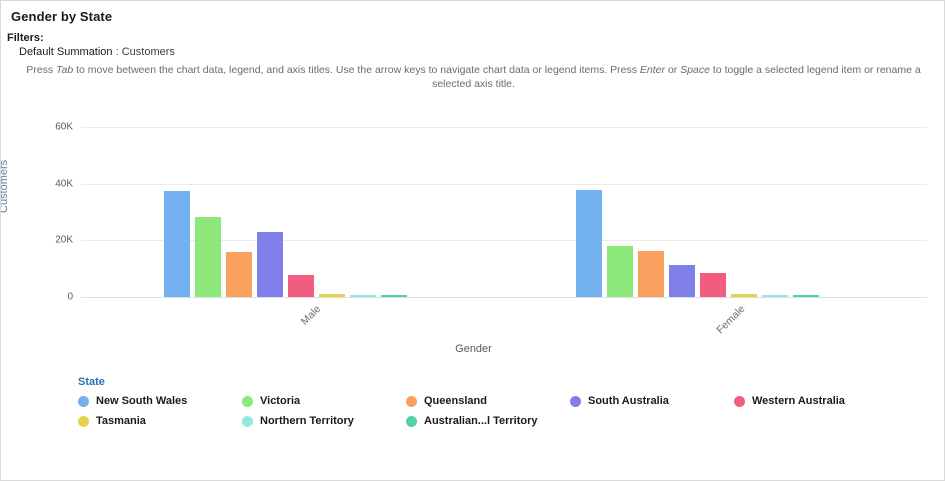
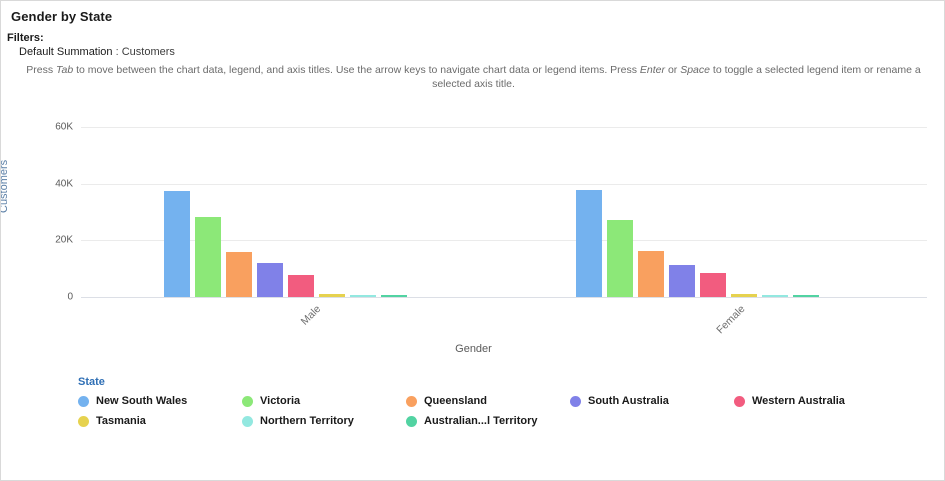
South Australia/Male: 23K -> 12K
Victoria/Female: 18K -> 27K
